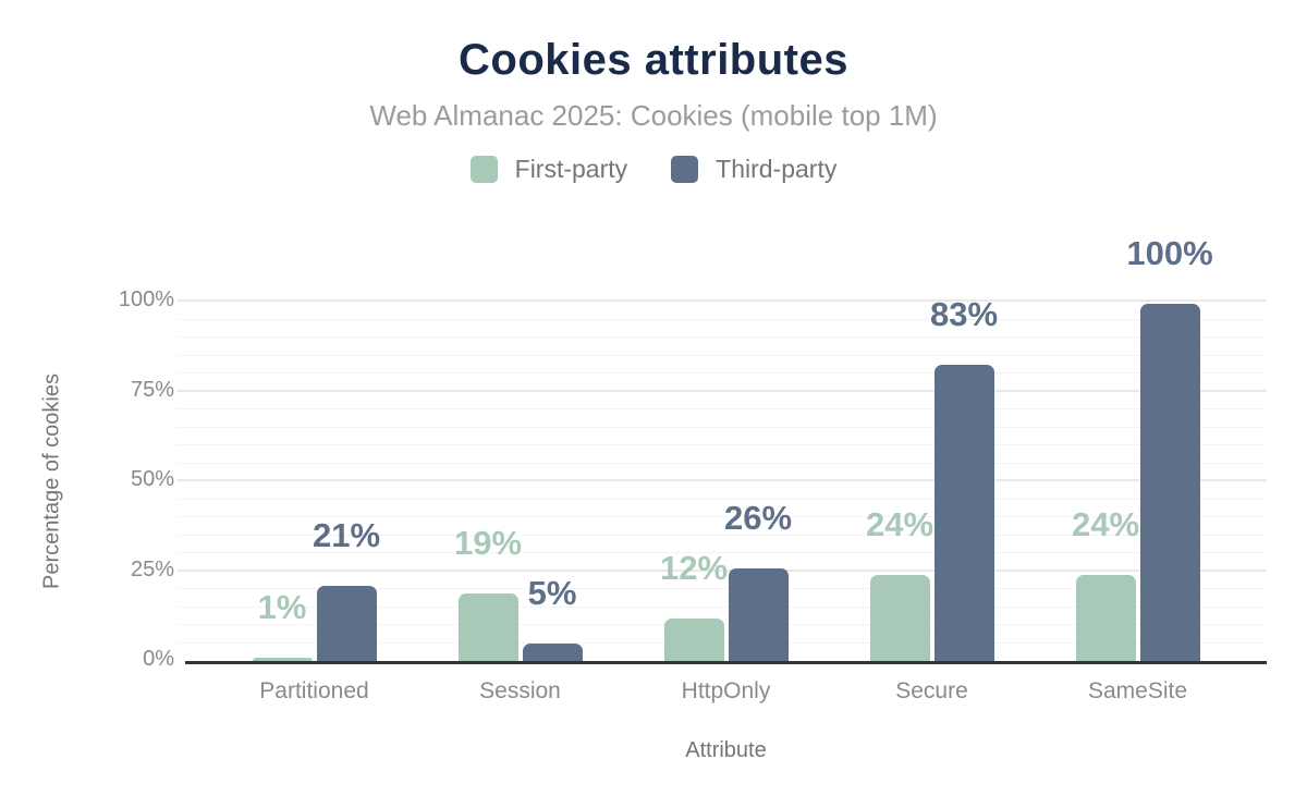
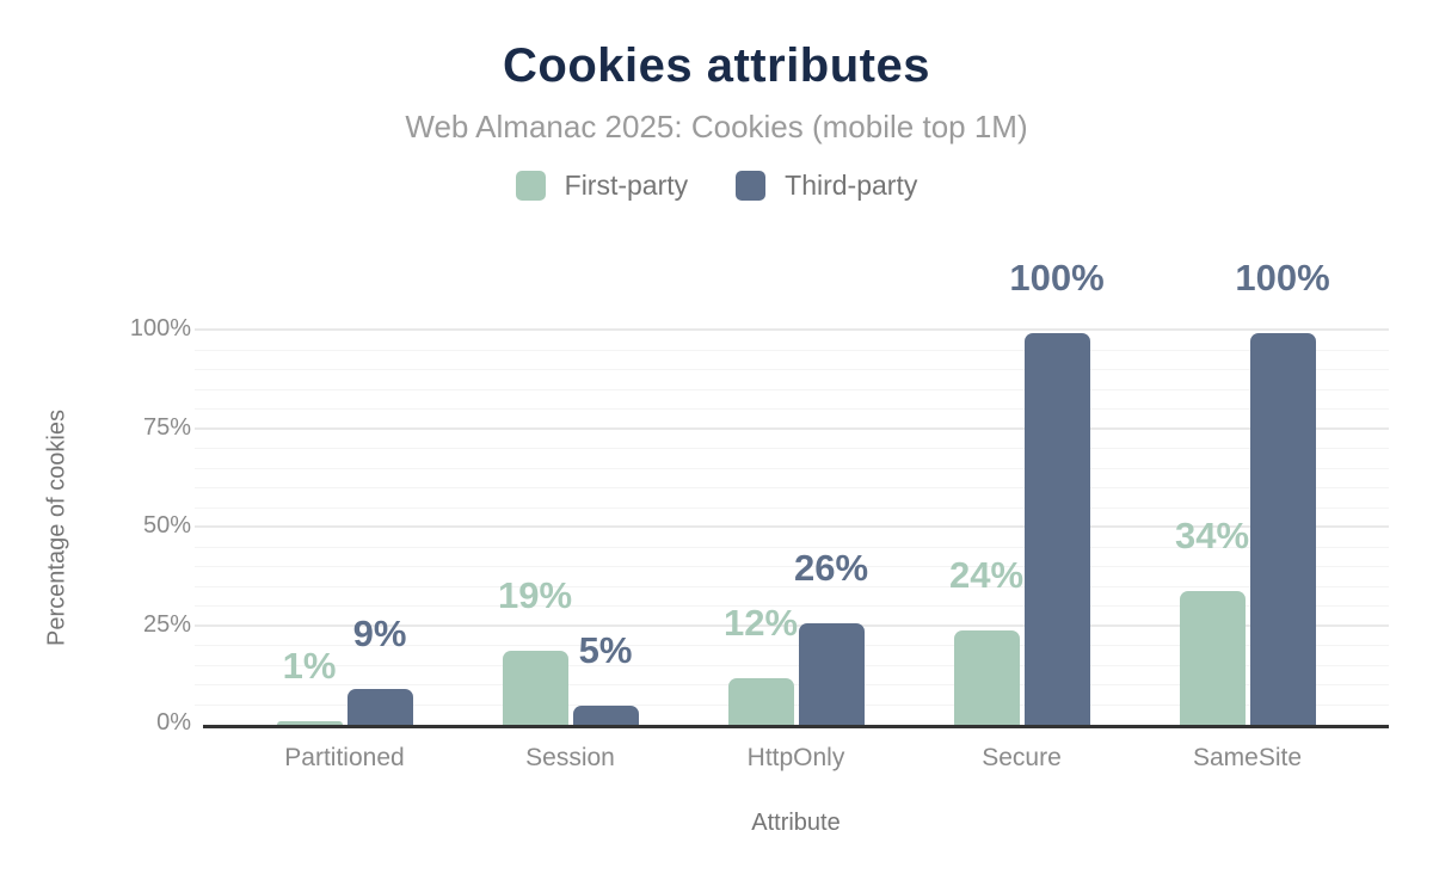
Third-party/Partitioned: 21% -> 9%
Third-party/Secure: 83% -> 100%
First-party/SameSite: 24% -> 34%
